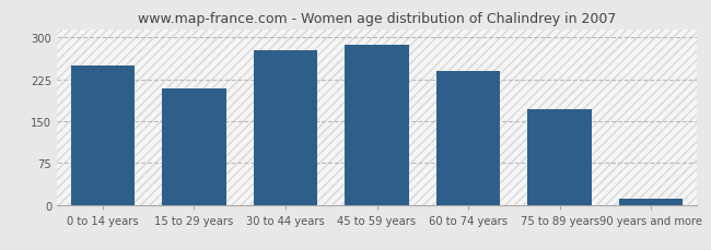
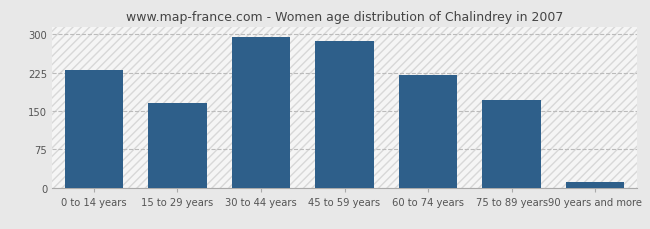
0 to 14 years: 250 -> 230
15 to 29 years: 208 -> 165
30 to 44 years: 278 -> 295
60 to 74 years: 240 -> 220
